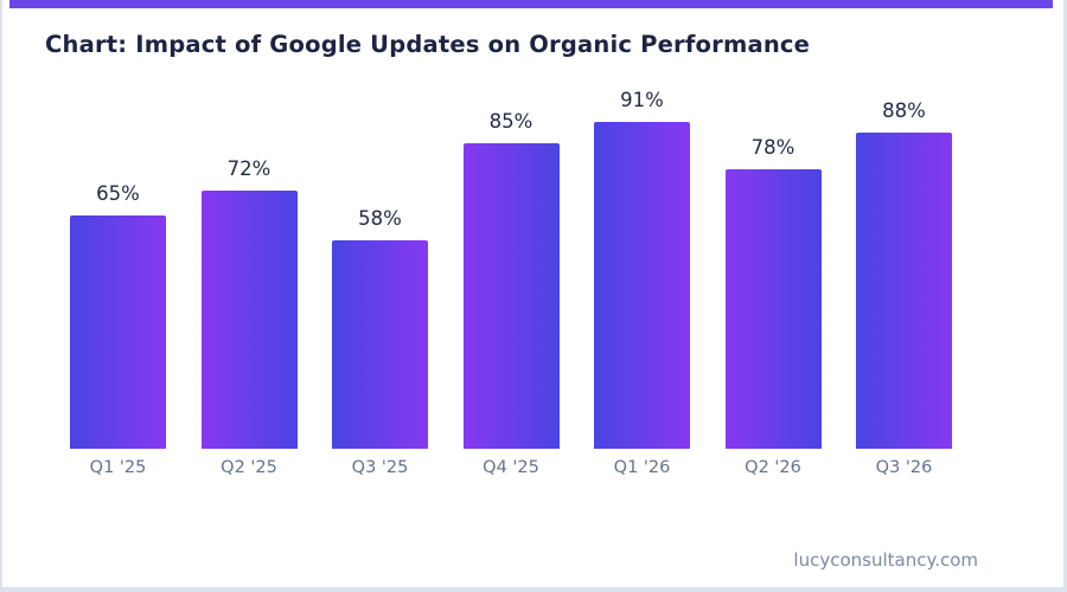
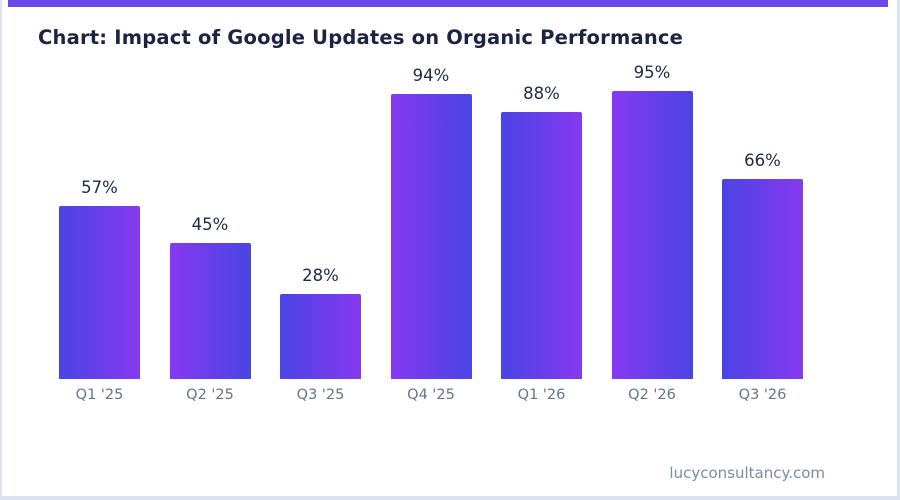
Q1 '25: 65% -> 57%
Q2 '25: 72% -> 45%
Q3 '25: 58% -> 28%
Q4 '25: 85% -> 94%
Q1 '26: 91% -> 88%
Q2 '26: 78% -> 95%
Q3 '26: 88% -> 66%
